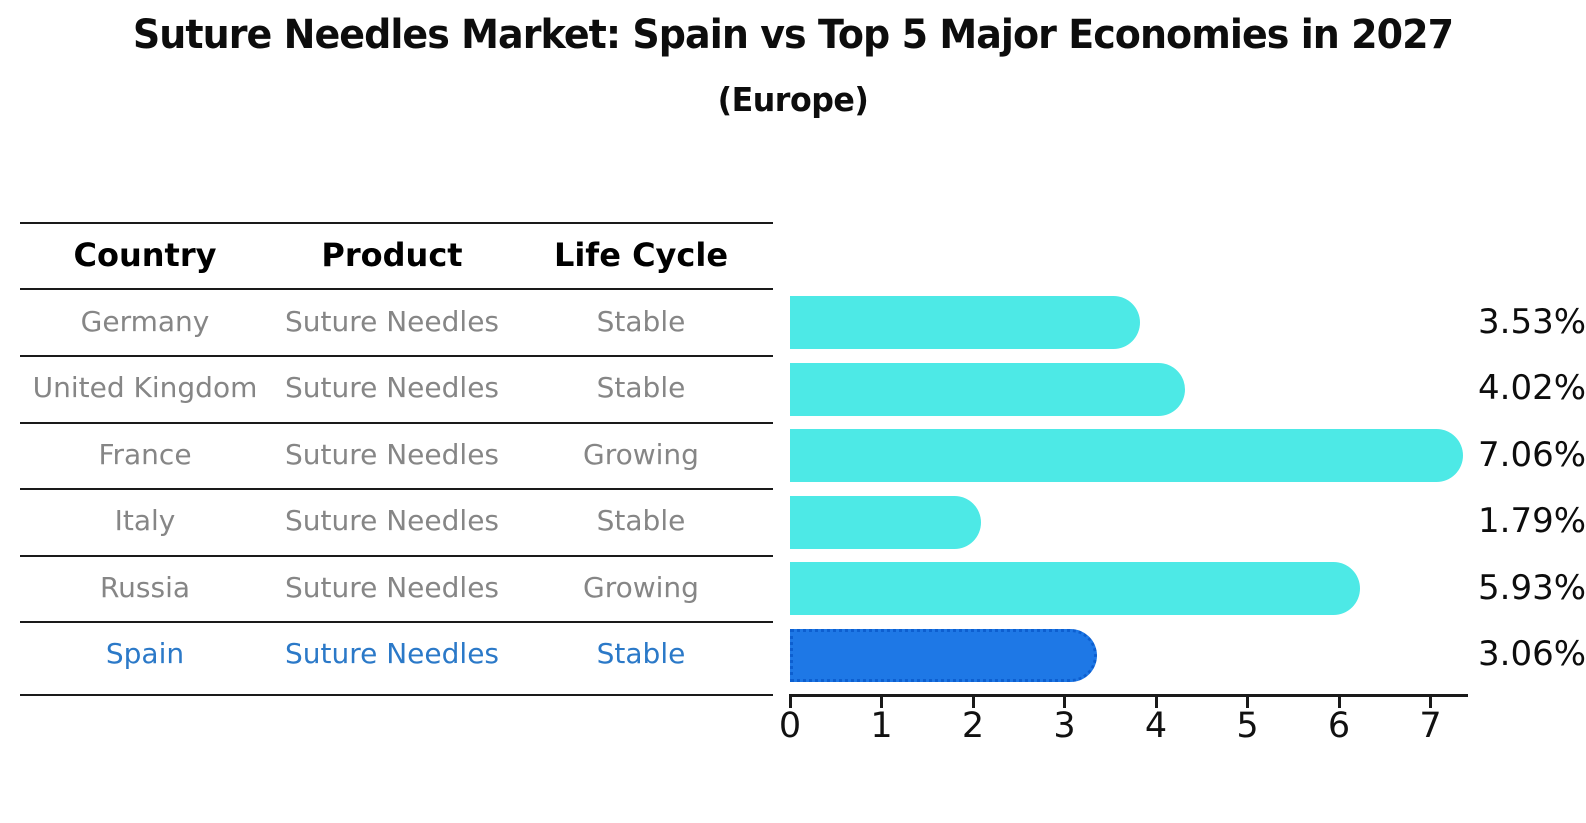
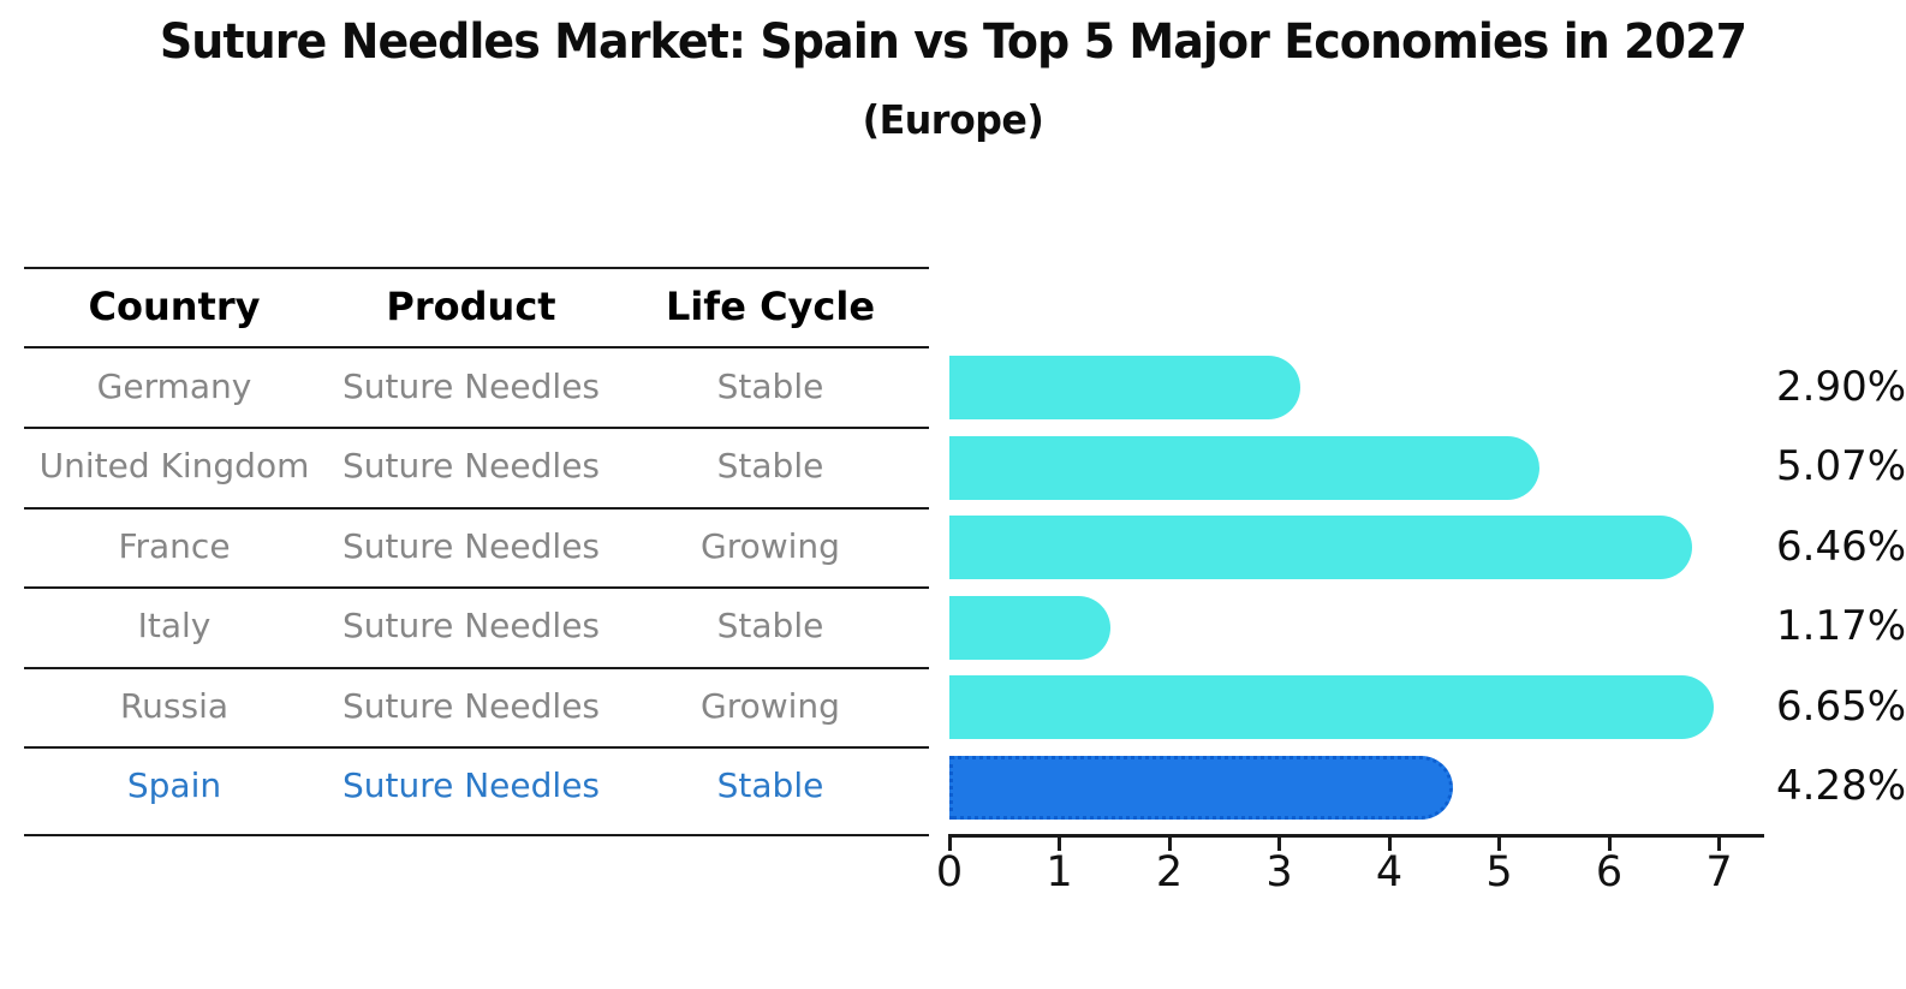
Germany: 3.53% -> 2.90%
United Kingdom: 4.02% -> 5.07%
France: 7.06% -> 6.46%
Italy: 1.79% -> 1.17%
Russia: 5.93% -> 6.65%
Spain: 3.06% -> 4.28%
